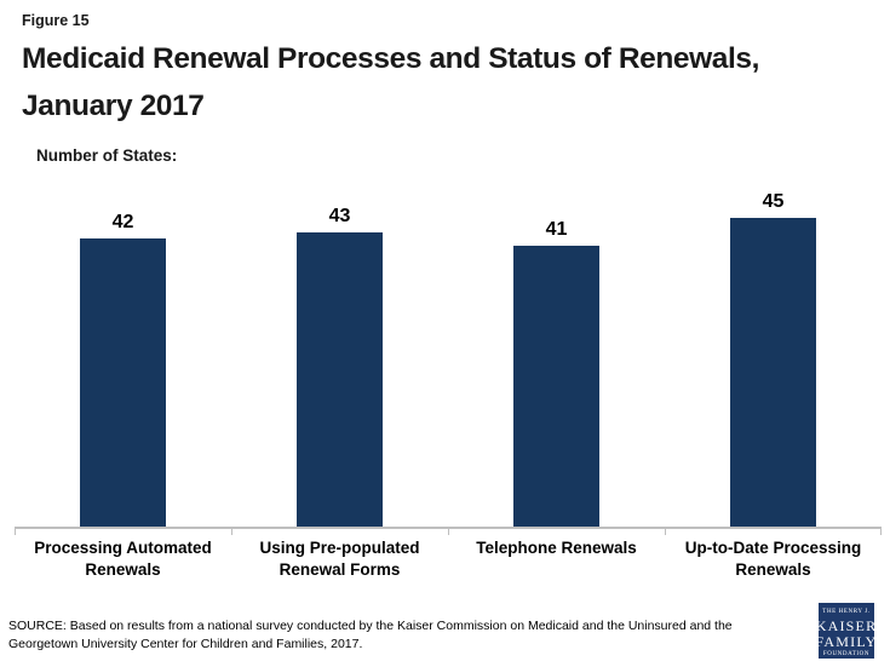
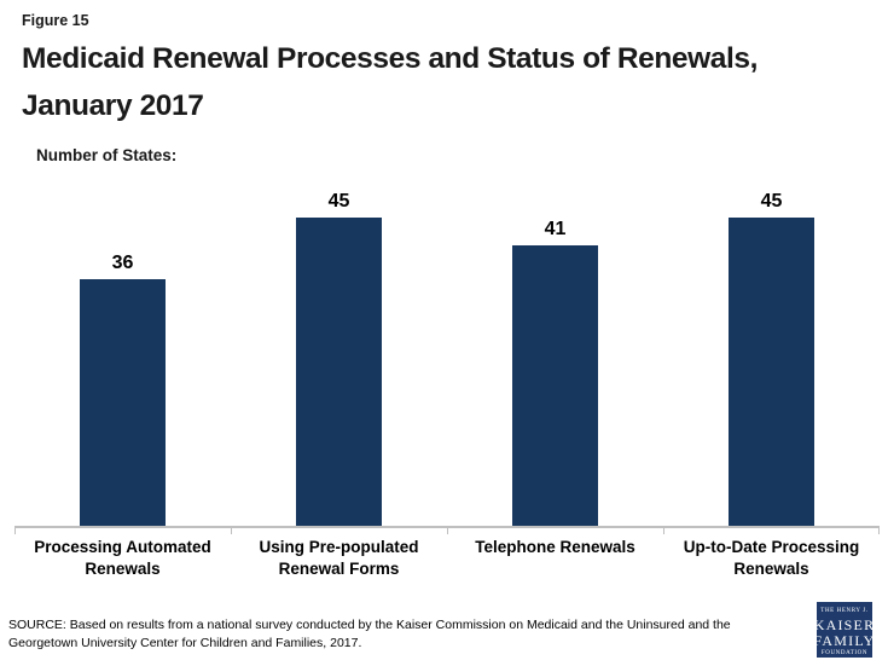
Processing Automated Renewals: 42 -> 36
Using Pre-populated Renewal Forms: 43 -> 45
